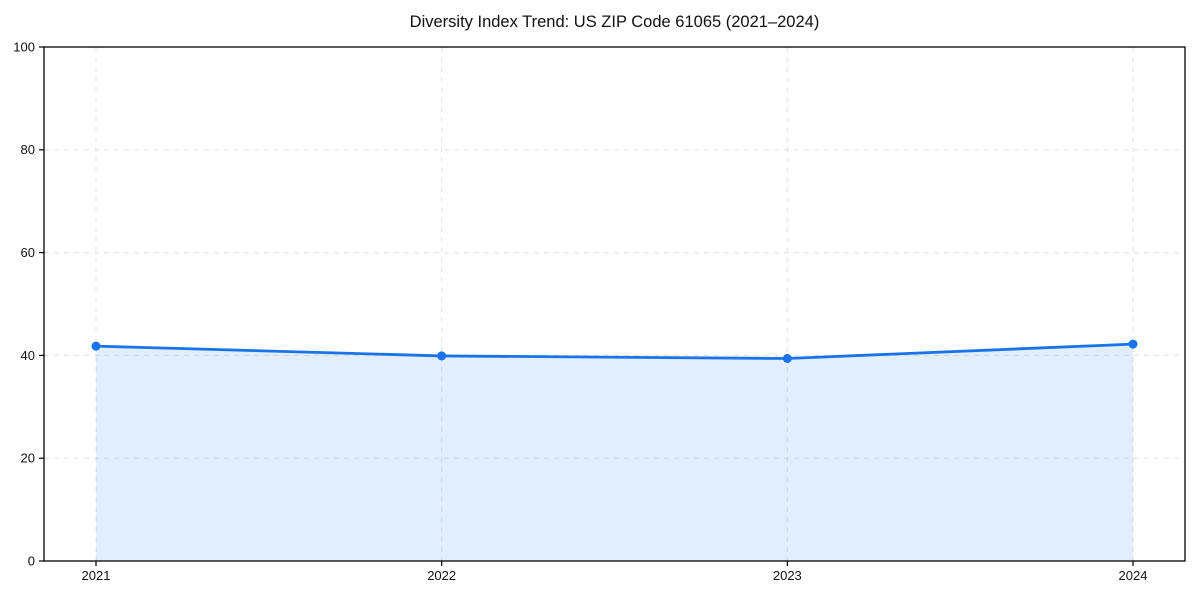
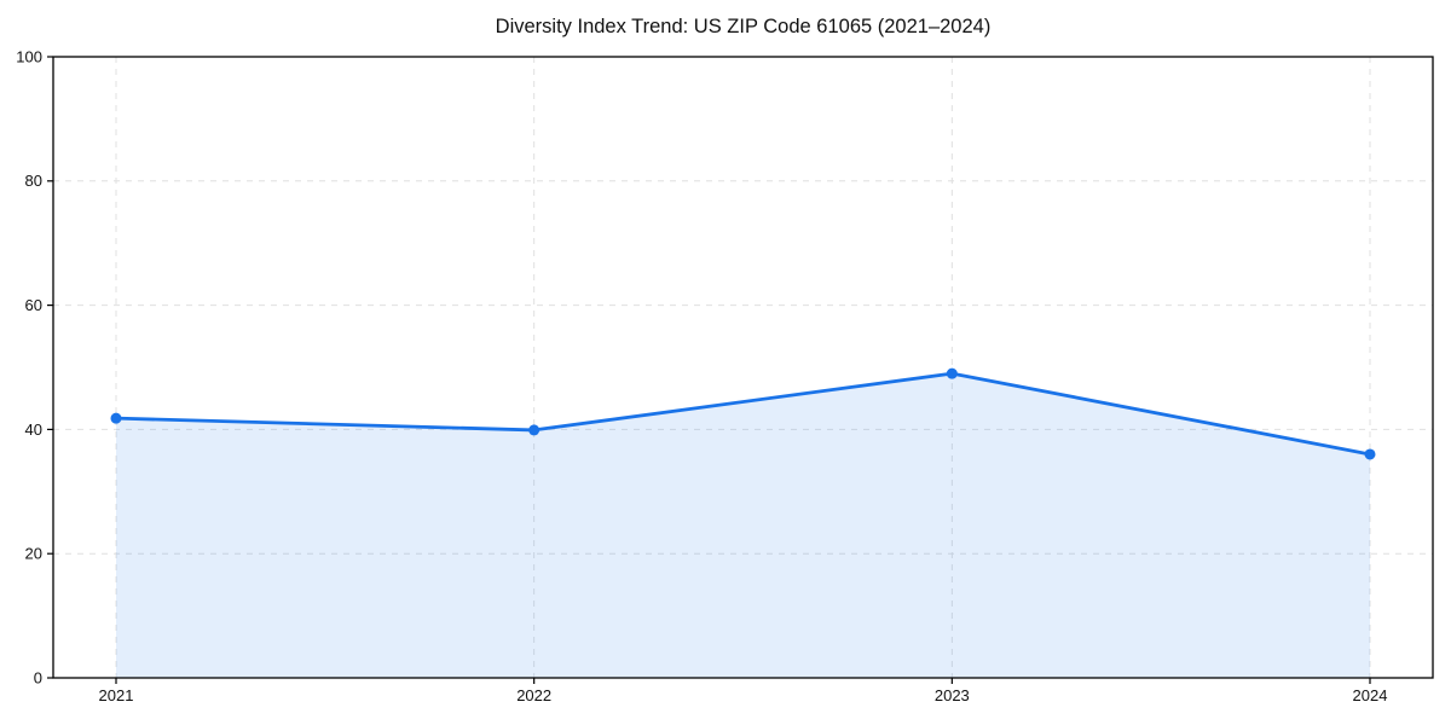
2023: 39 -> 49
2024: 42 -> 36
